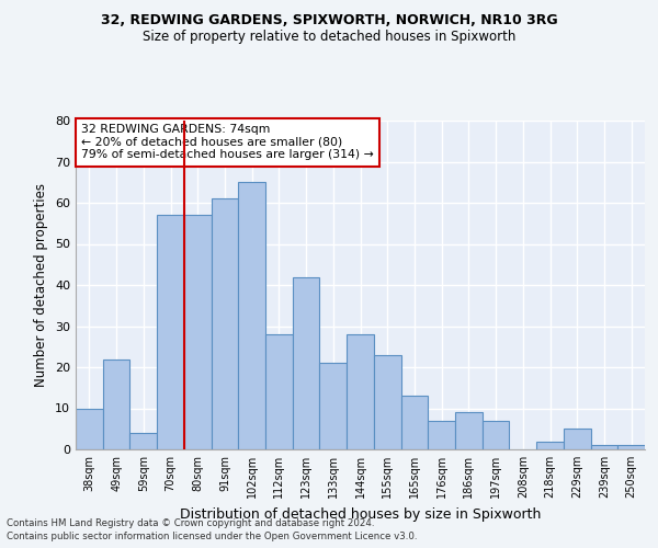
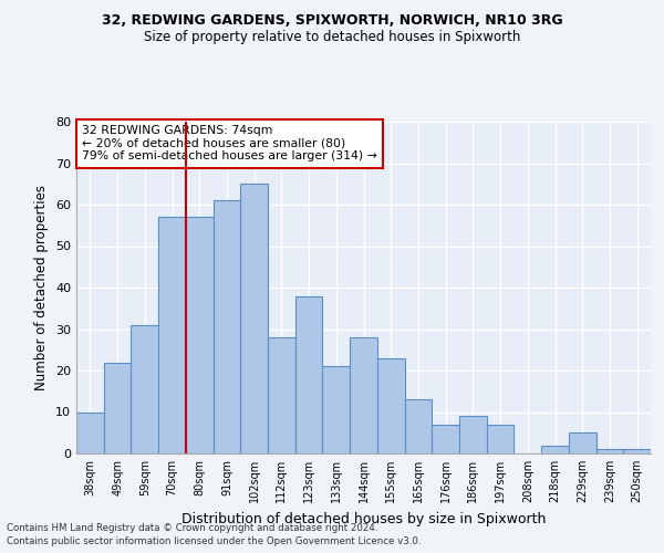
59sqm: 4 -> 31
123sqm: 42 -> 38
